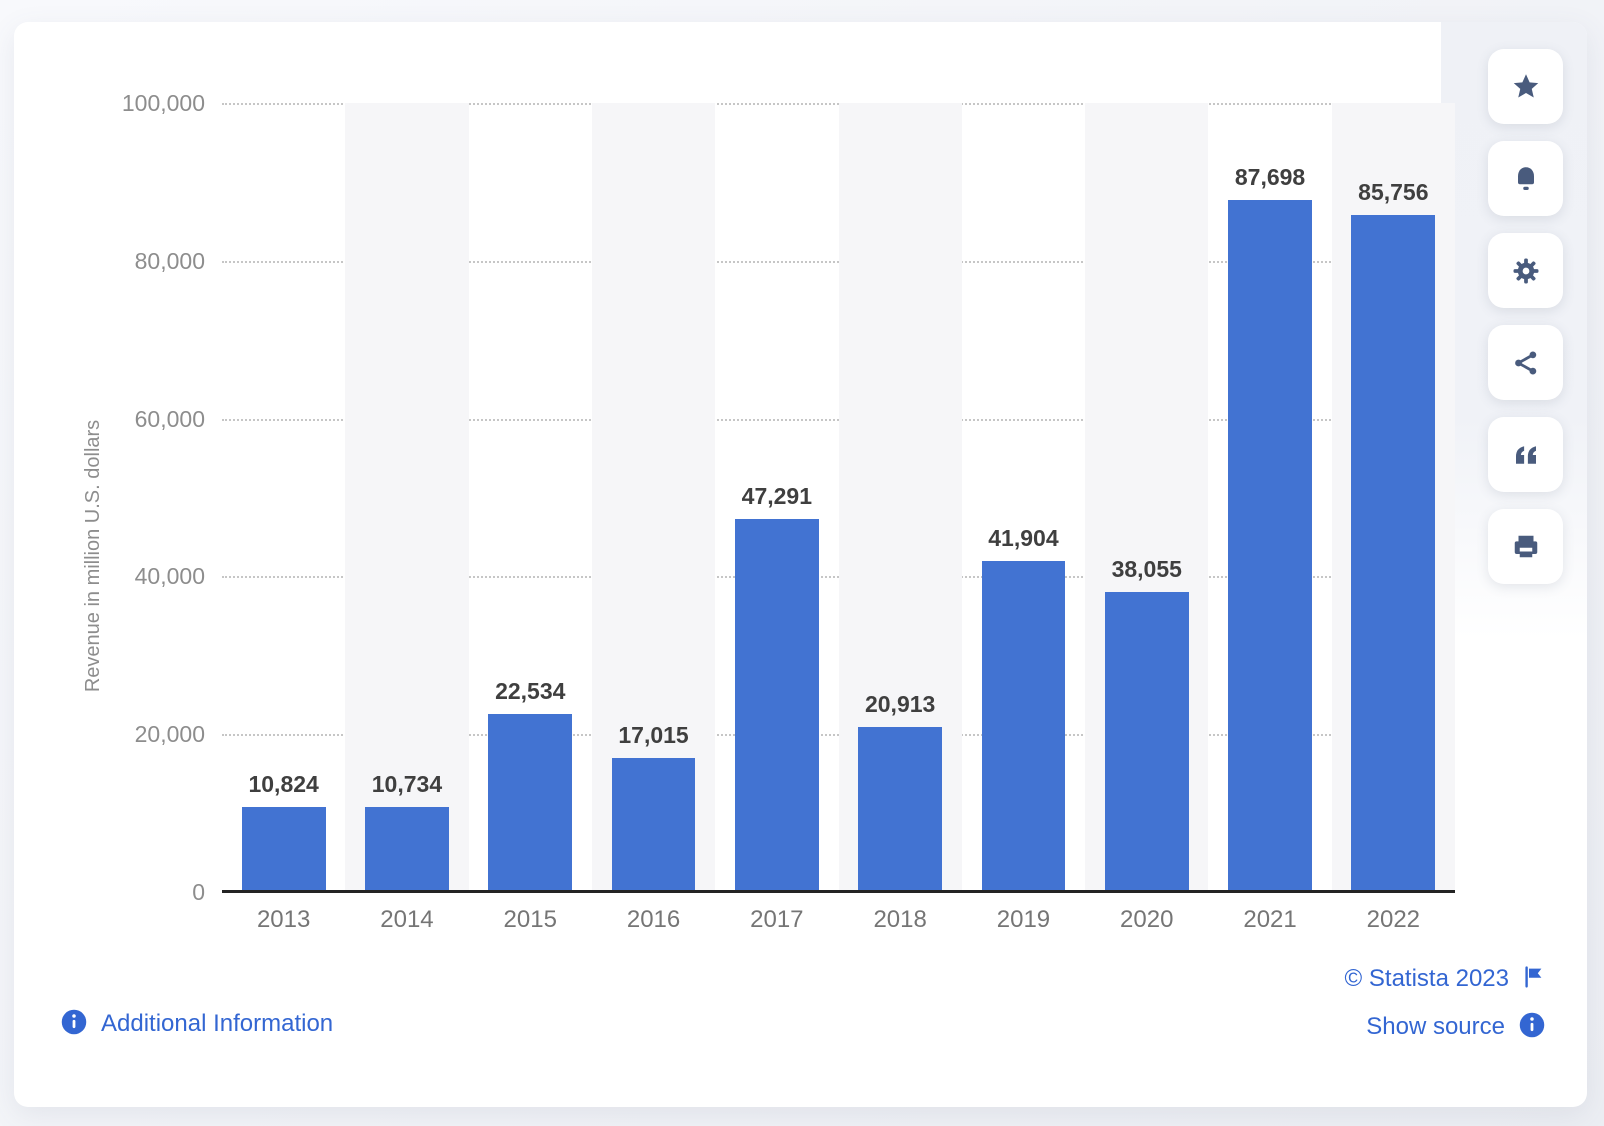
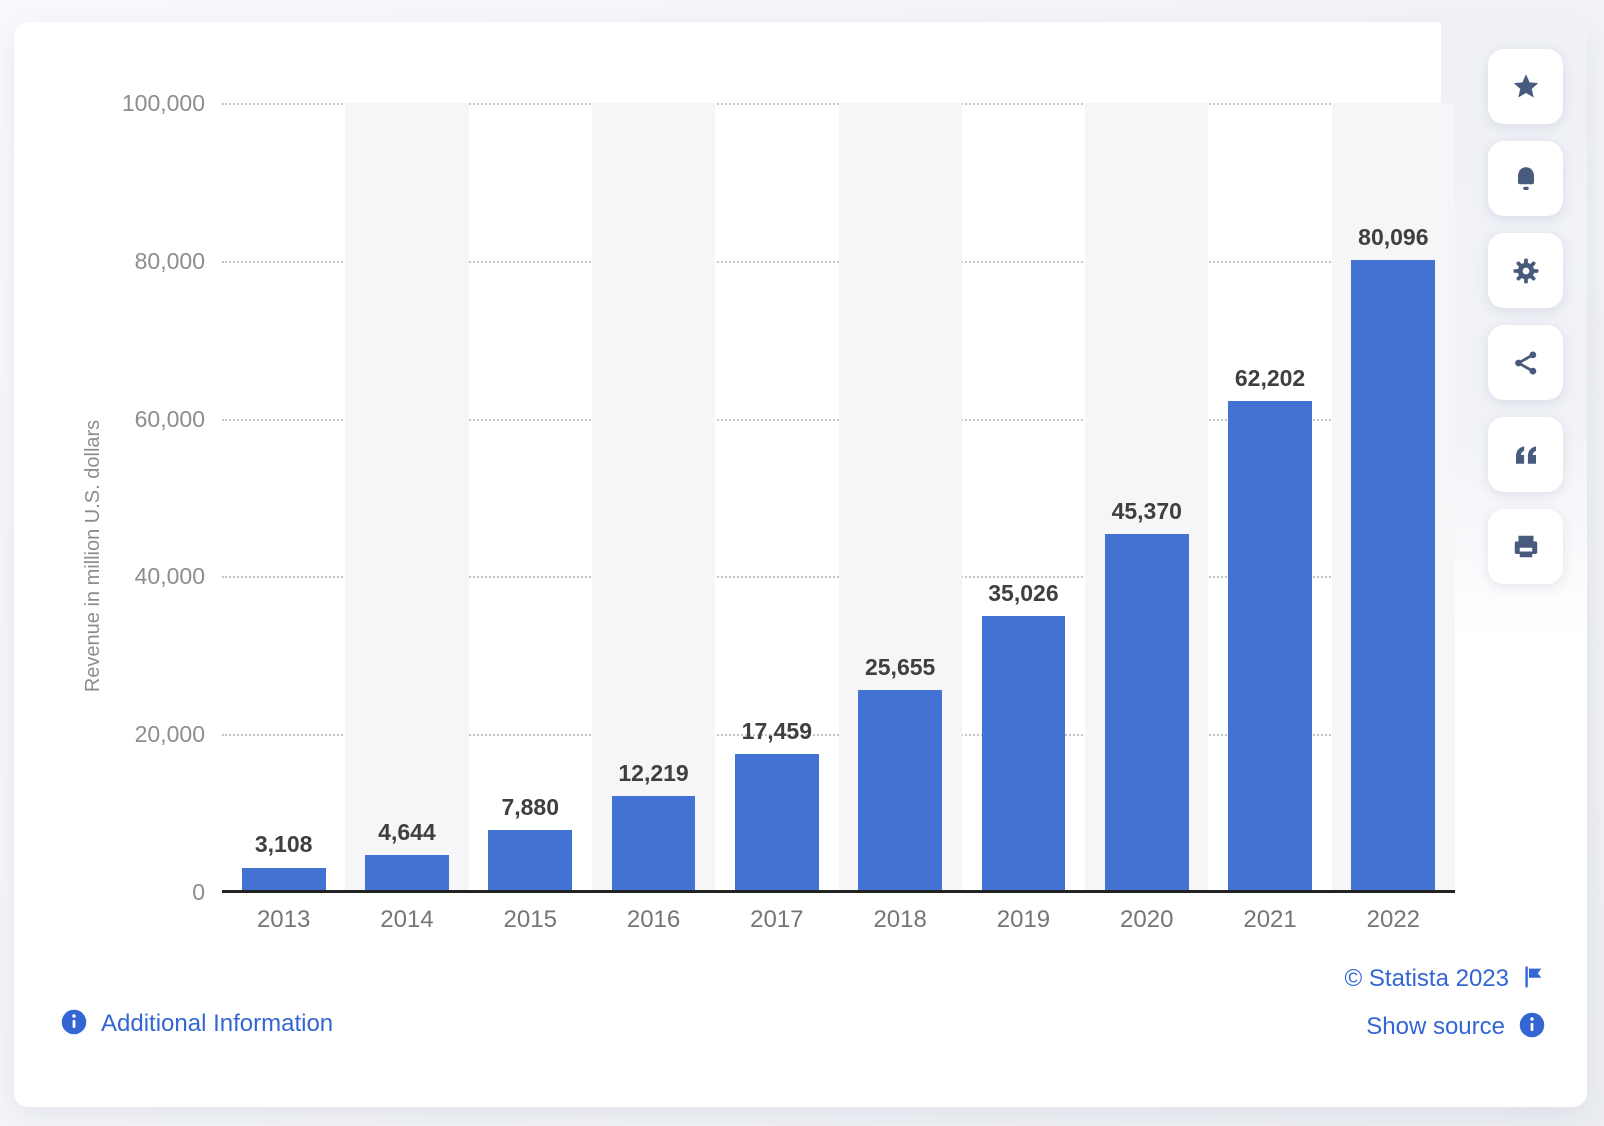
2013: 10,824 -> 3,108
2014: 10,734 -> 4,644
2015: 22,534 -> 7,880
2016: 17,015 -> 12,219
2017: 47,291 -> 17,459
2018: 20,913 -> 25,655
2019: 41,904 -> 35,026
2020: 38,055 -> 45,370
2021: 87,698 -> 62,202
2022: 85,756 -> 80,096
